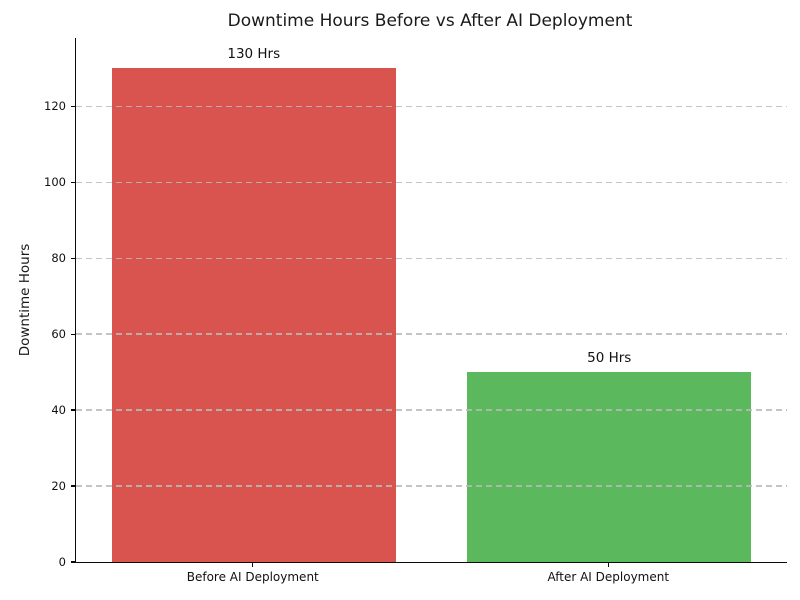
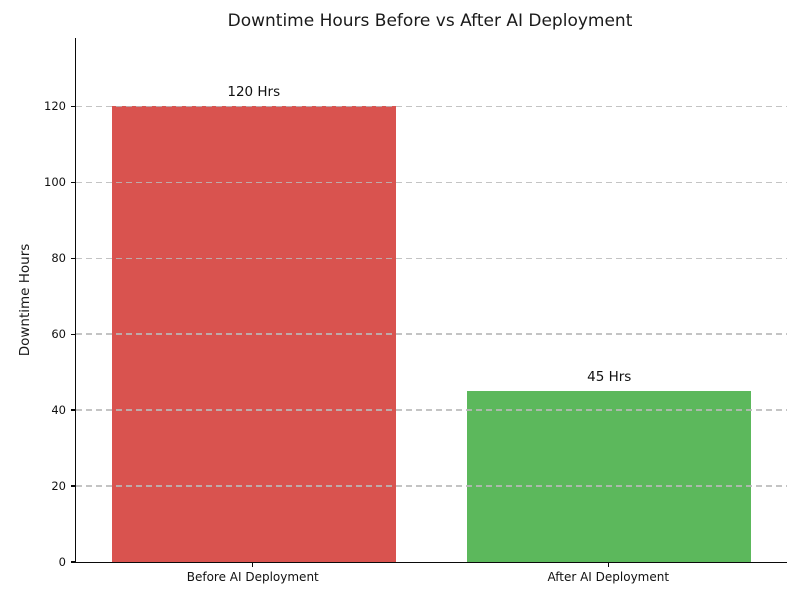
Before AI Deployment: 130 -> 120
After AI Deployment: 50 -> 45
